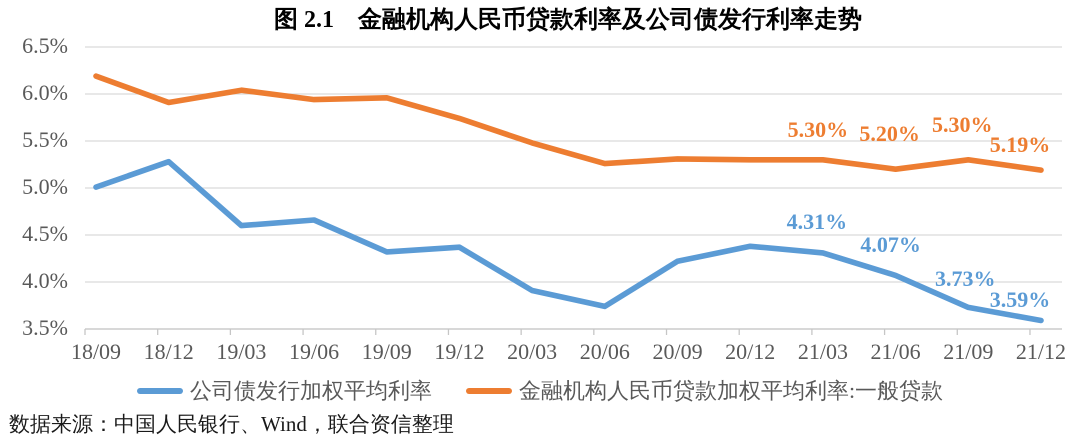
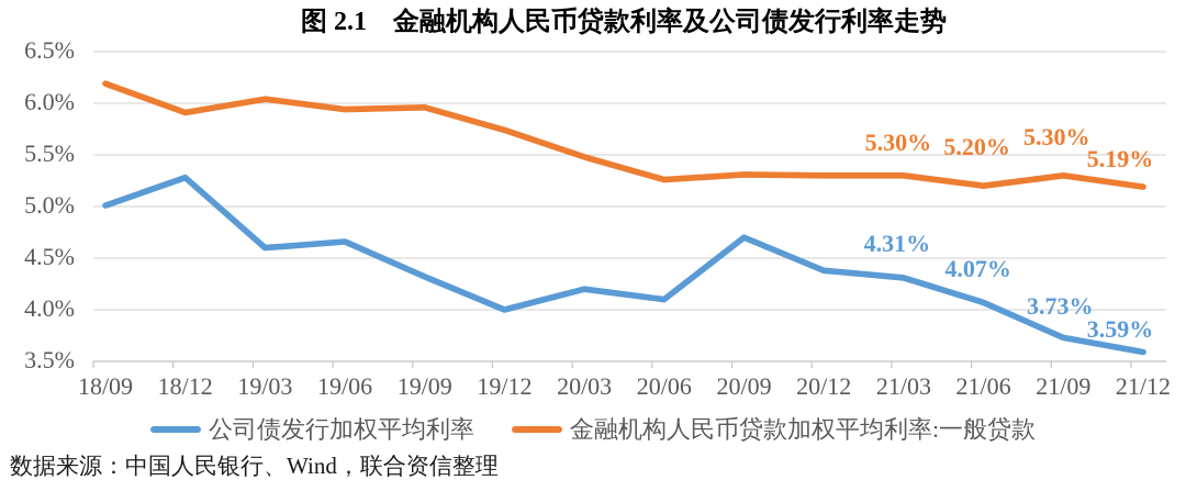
公司债发行加权平均利率/19/12: 4.4% -> 4.0%
公司债发行加权平均利率/20/03: 3.9% -> 4.2%
公司债发行加权平均利率/20/06: 3.7% -> 4.1%
公司债发行加权平均利率/20/09: 4.2% -> 4.7%
